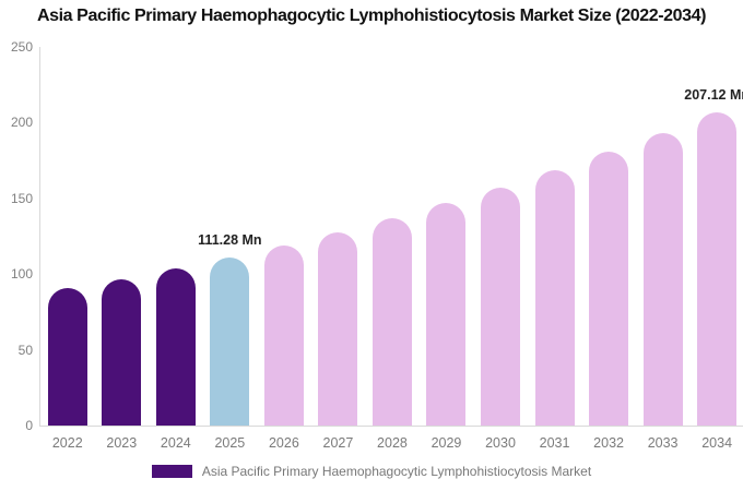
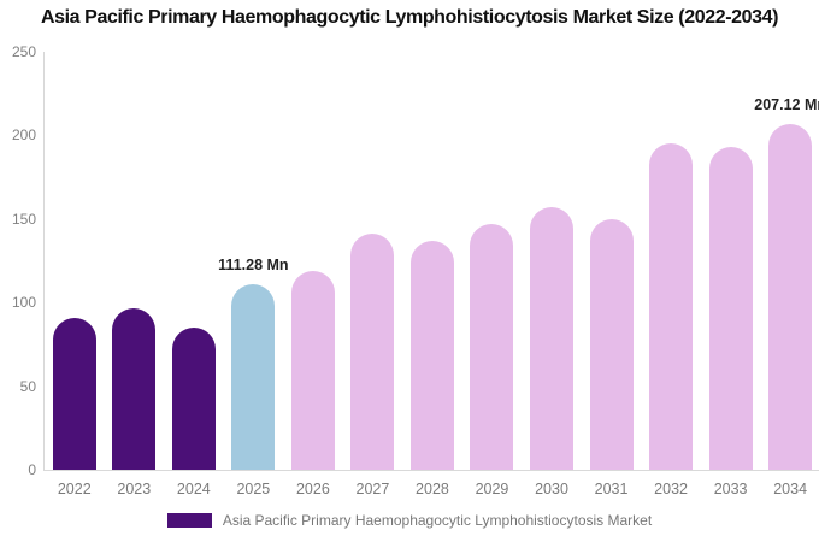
2024: 104 -> 85
2027: 128 -> 141
2031: 168 -> 150
2032: 180 -> 195
